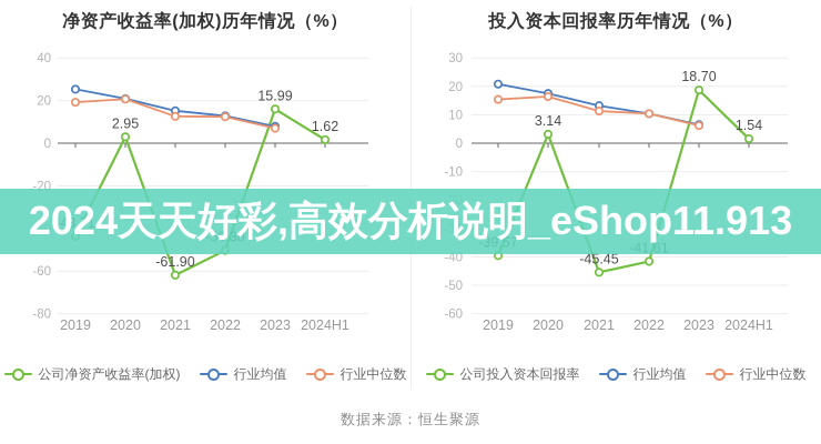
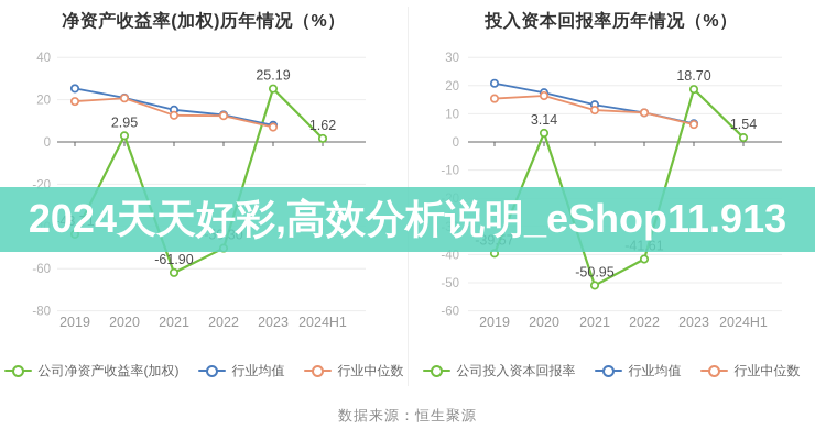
净资产收益率(加权)历年情况（%）/公司净资产收益率(加权)/2023: 15.99 -> 25.19
投入资本回报率历年情况（%）/公司投入资本回报率/2021: -45.45 -> -50.95
